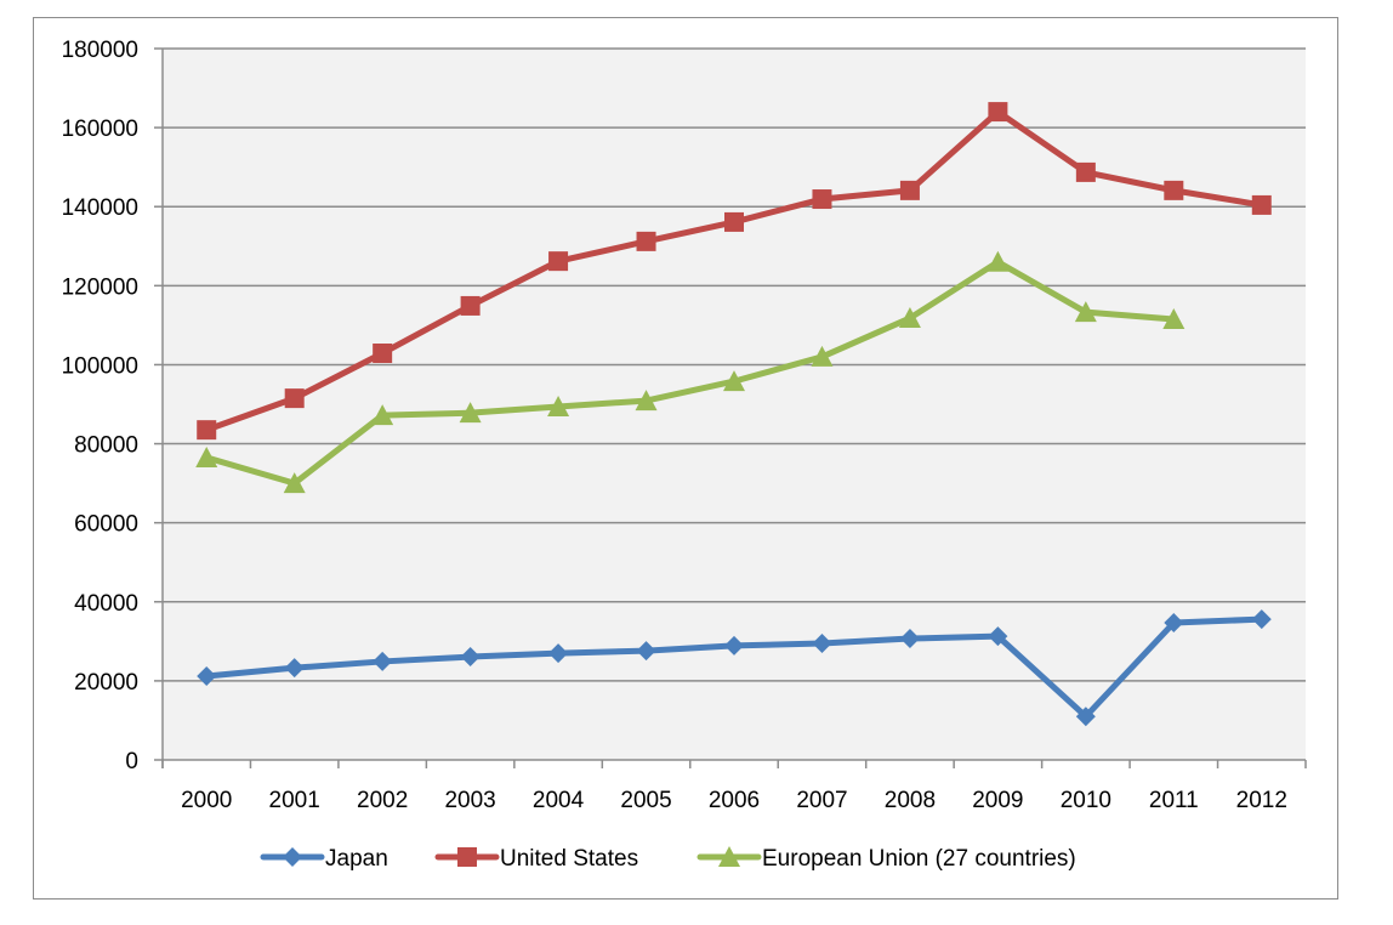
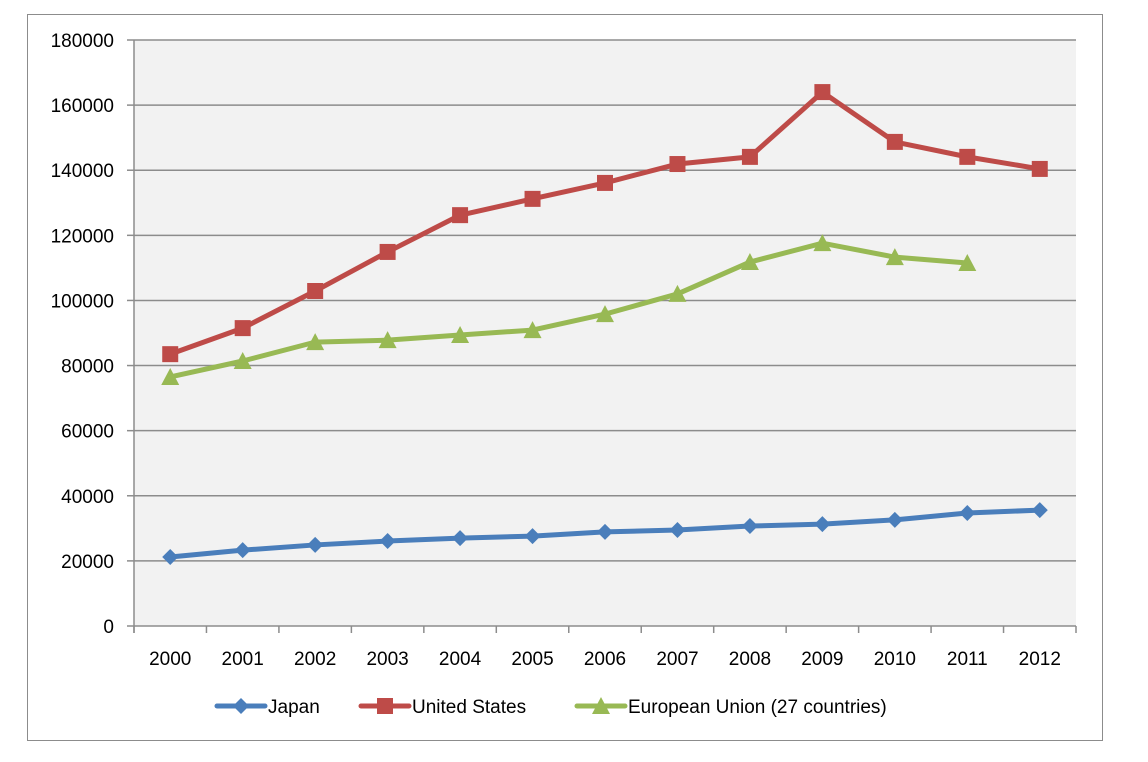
European Union (27 countries)/2001: 70000 -> 81000
European Union (27 countries)/2009: 126000 -> 118000
Japan/2010: 11000 -> 33000
